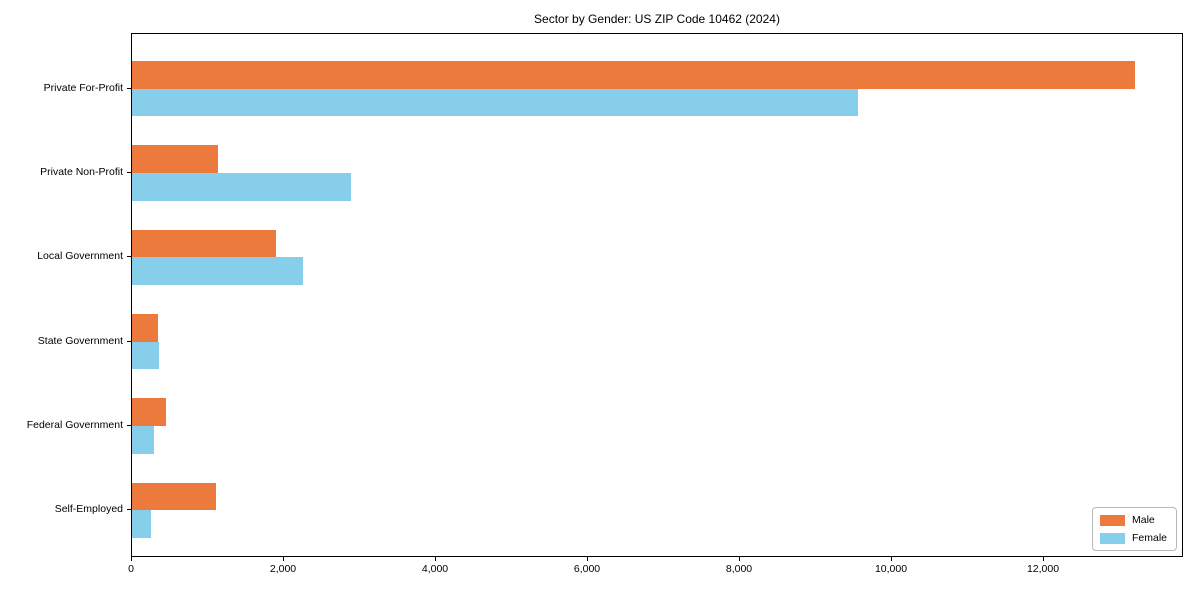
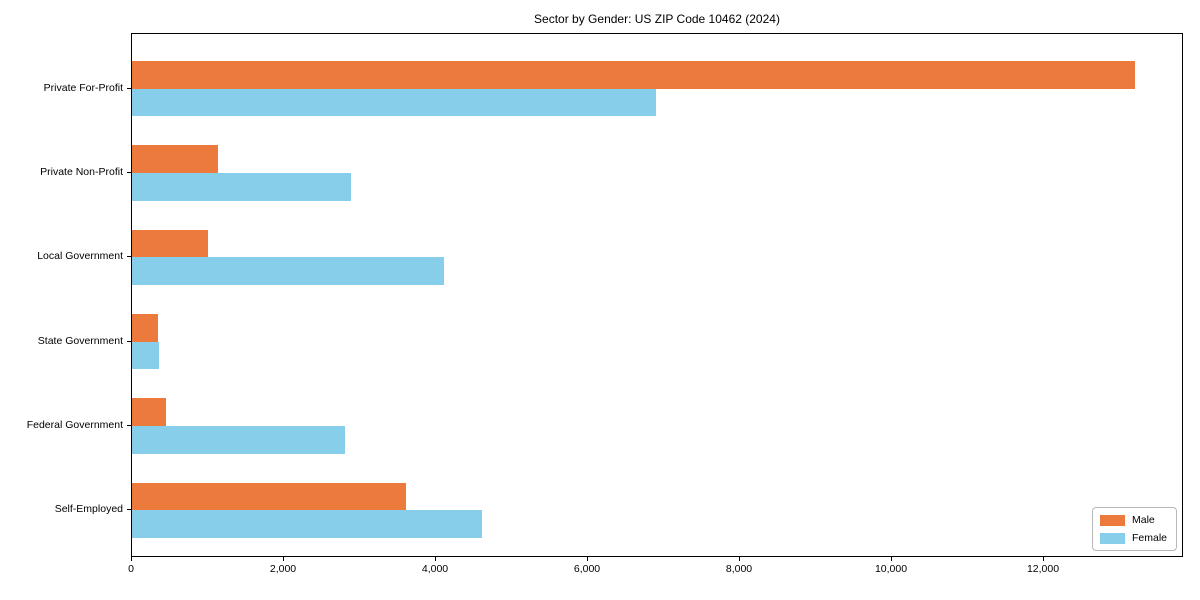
Female/Private For-Profit: 9600 -> 6900
Male/Local Government: 1900 -> 1000
Female/Local Government: 2200 -> 4100
Female/Federal Government: 300 -> 2800
Male/Self-Employed: 1100 -> 3600
Female/Self-Employed: 200 -> 4600
